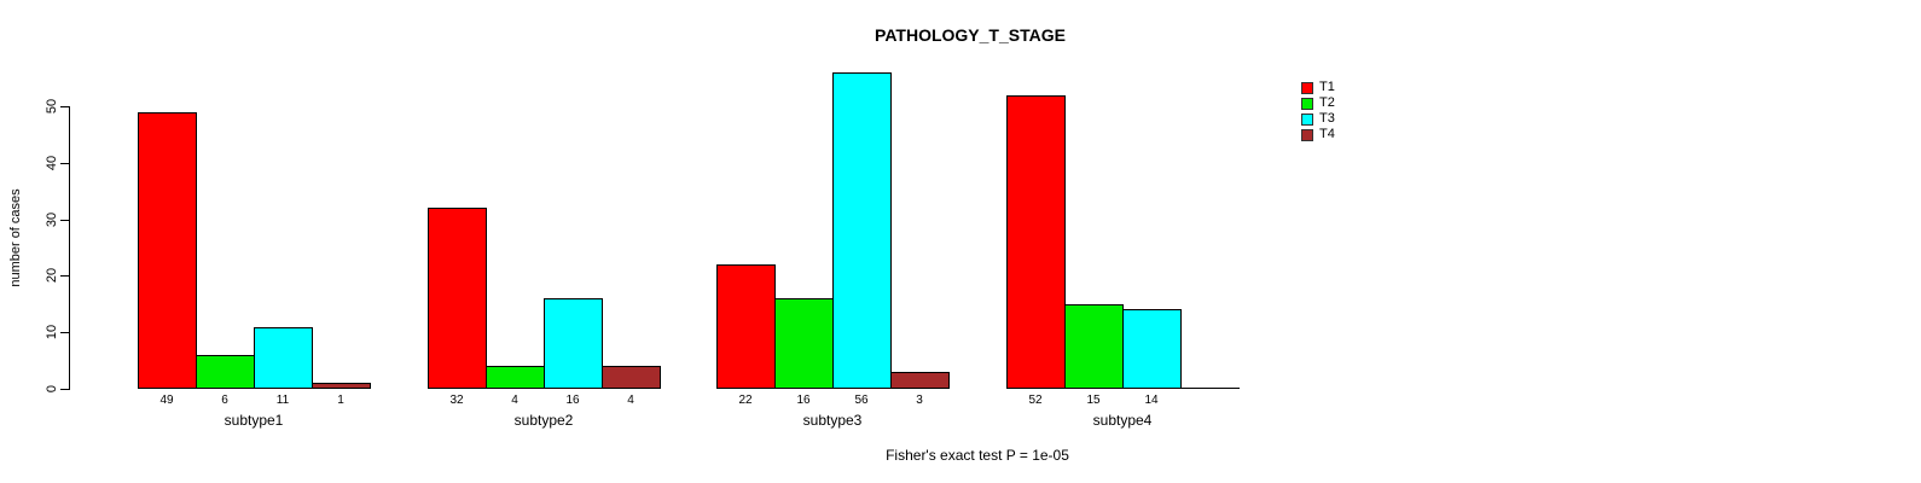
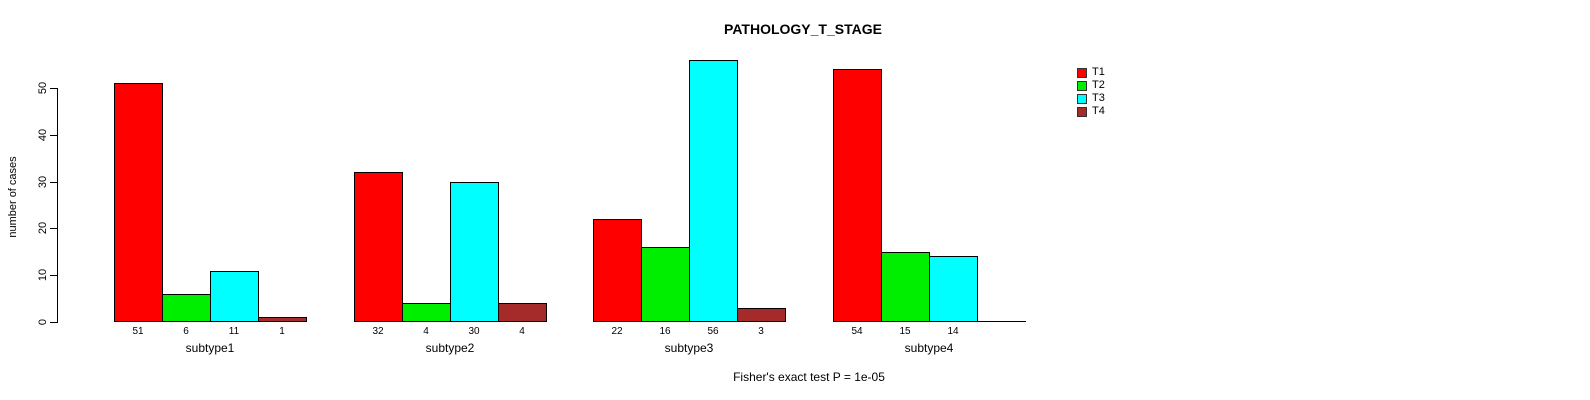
T1/subtype1: 49 -> 51
T3/subtype2: 16 -> 30
T1/subtype4: 52 -> 54
